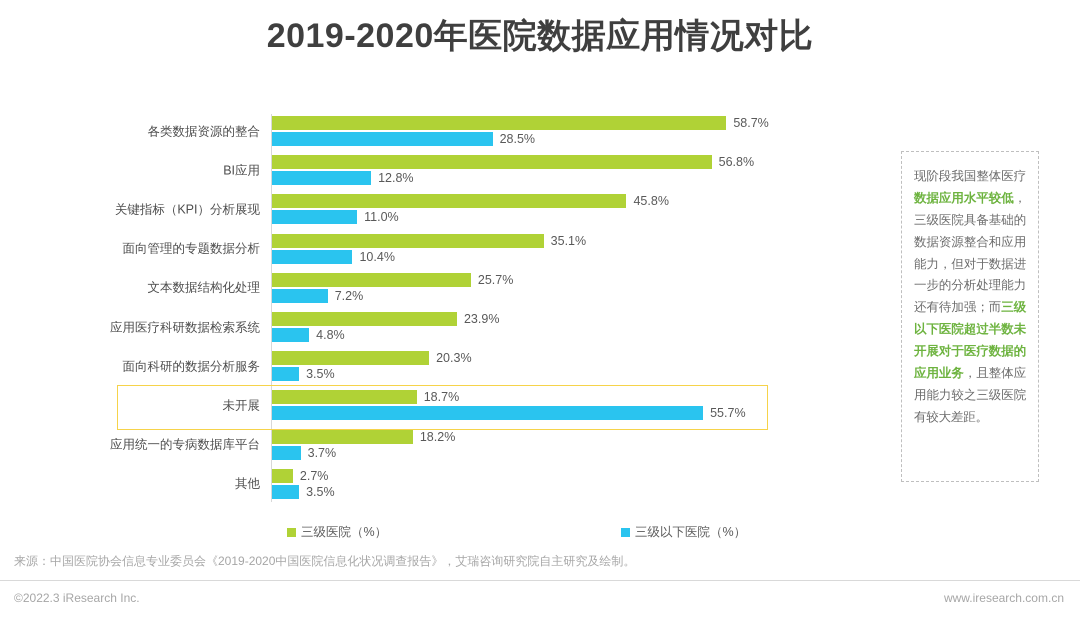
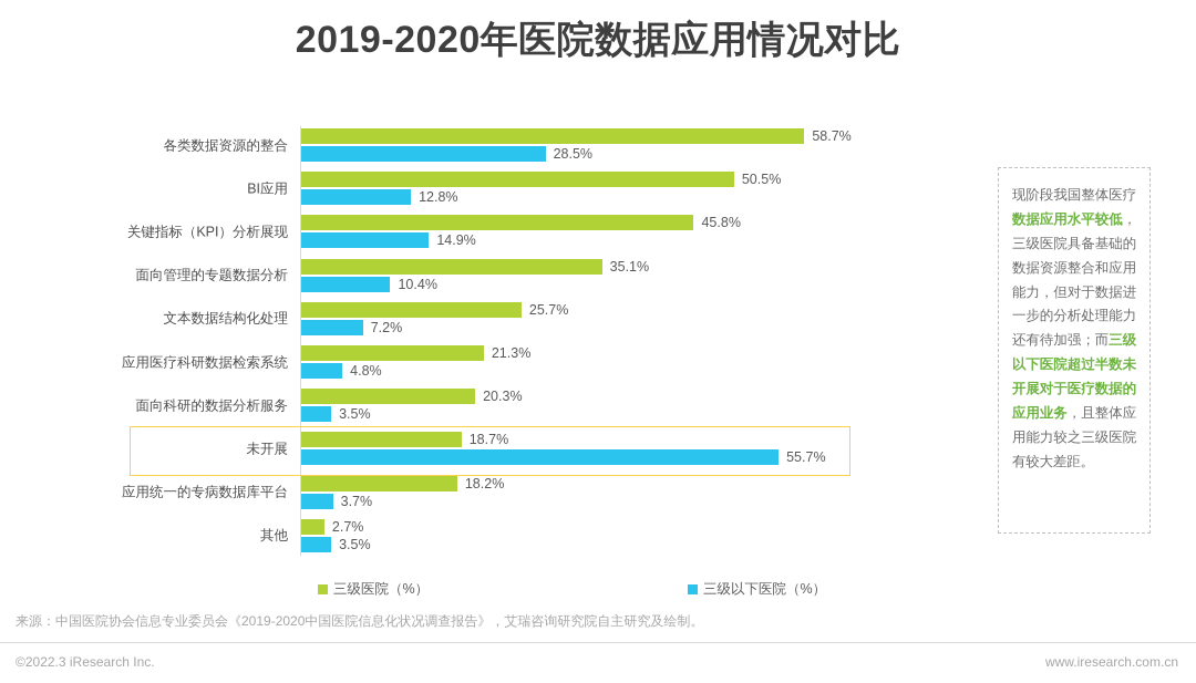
三级医院（%）/BI应用: 56.8% -> 50.5%
三级以下医院（%）/关键指标（KPI）分析展现: 11.0% -> 14.9%
三级医院（%）/应用医疗科研数据检索系统: 23.9% -> 21.3%
